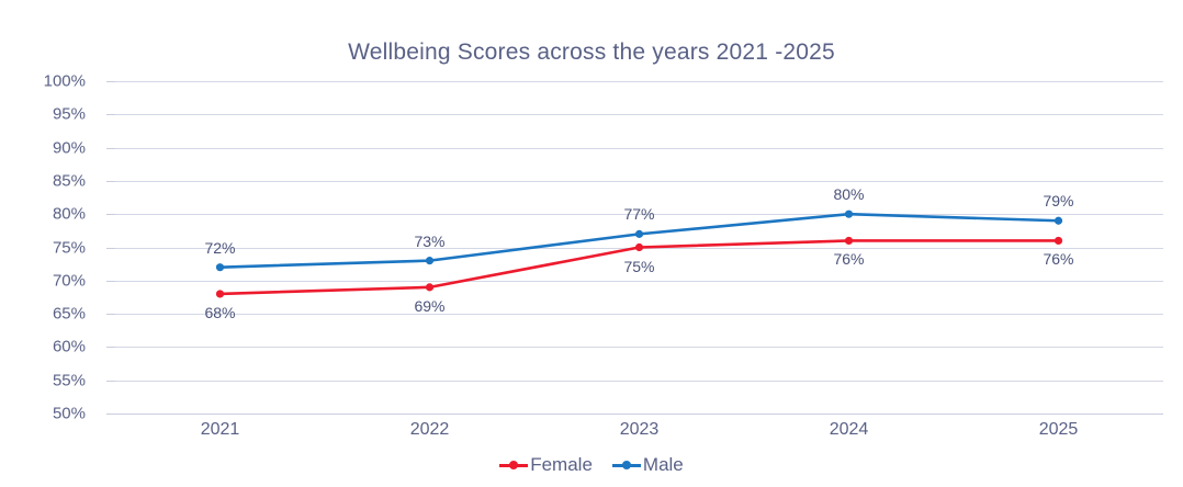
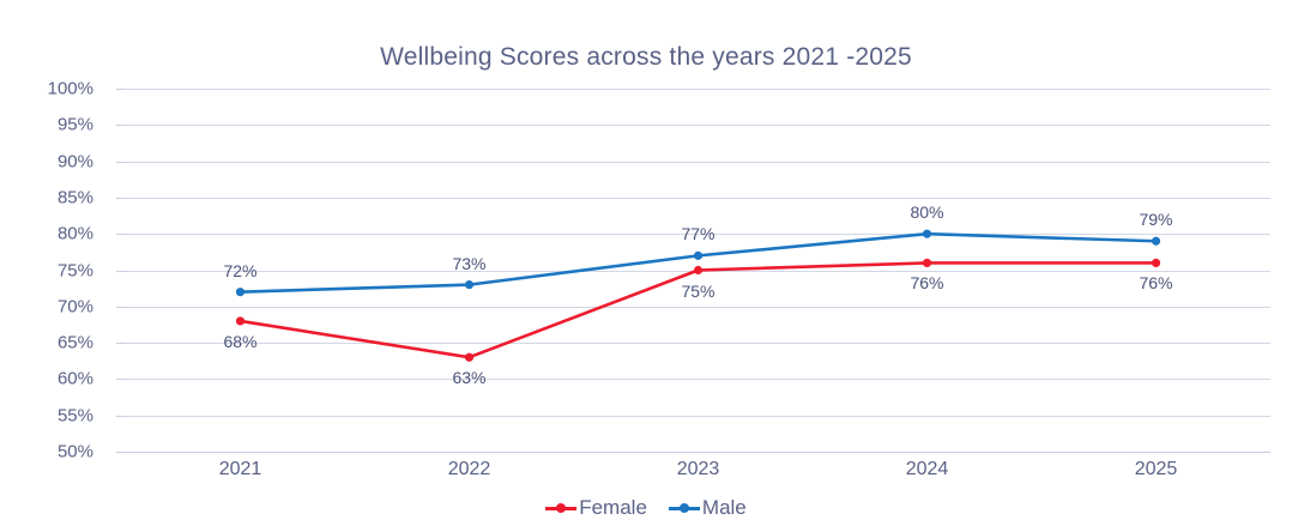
Female/2022: 69% -> 63%
